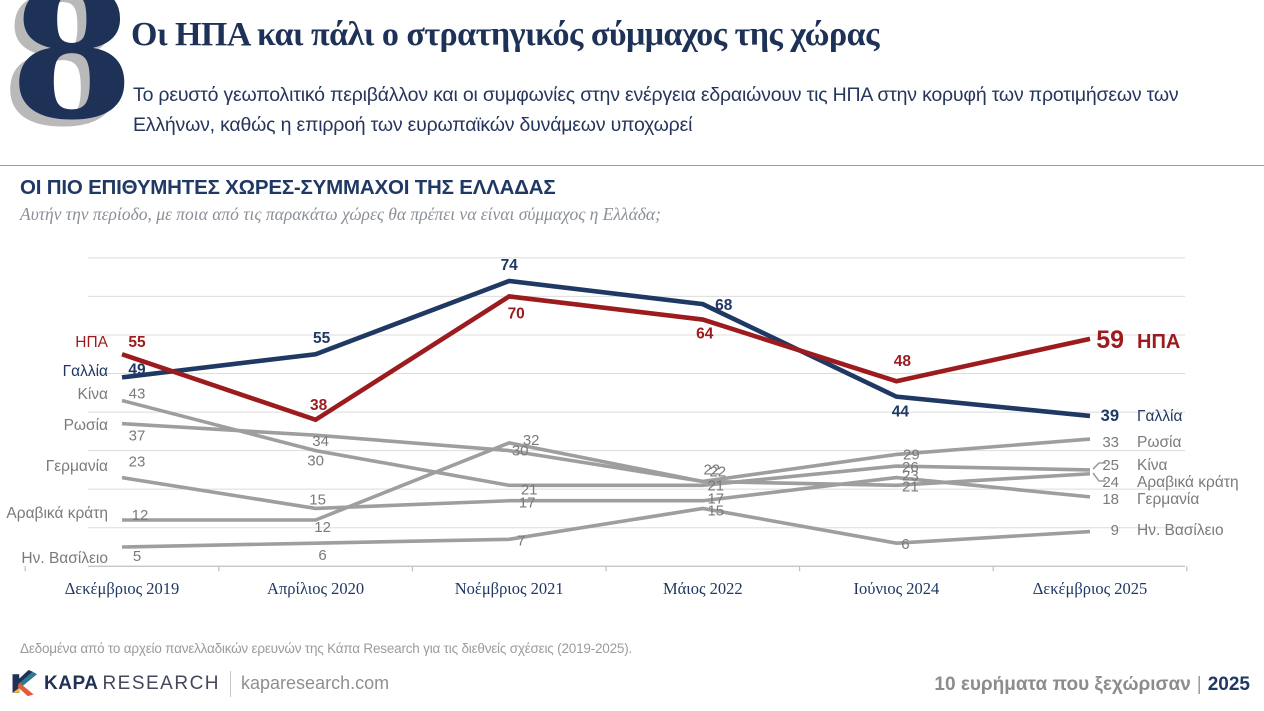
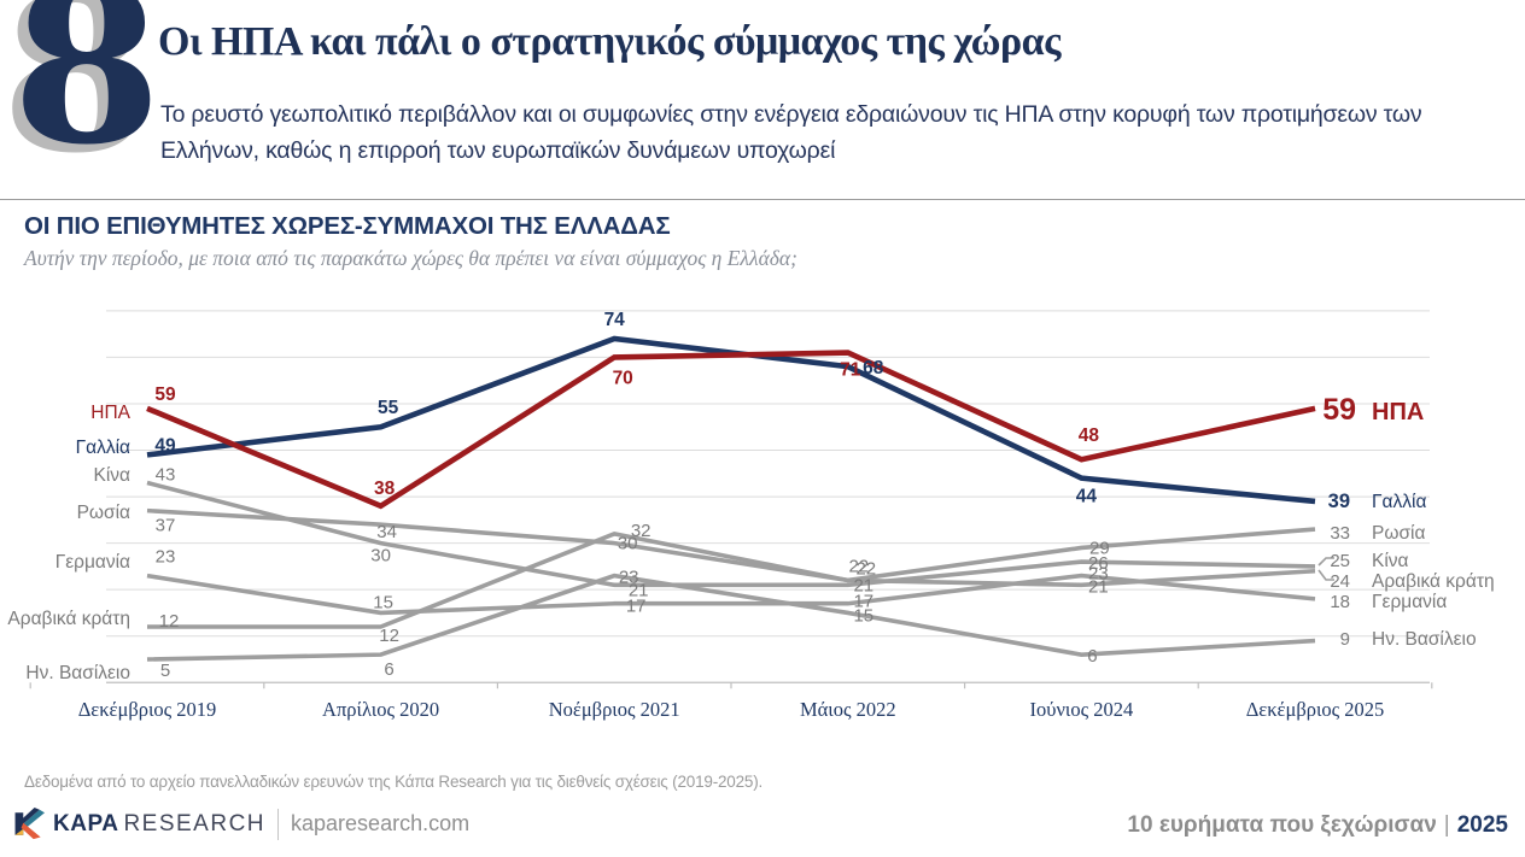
ΗΠΑ/Δεκέμβριος 2019: 55 -> 59
Ην. Βασίλειο/Νοέμβριος 2021: 7 -> 23
ΗΠΑ/Μάιος 2022: 64 -> 71
